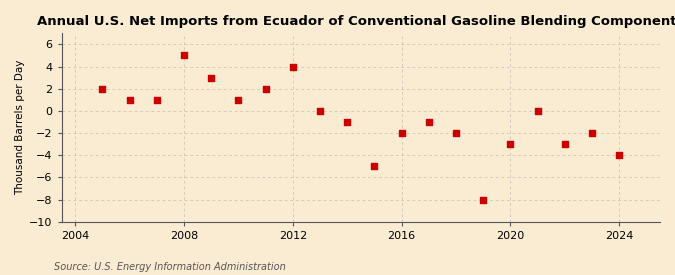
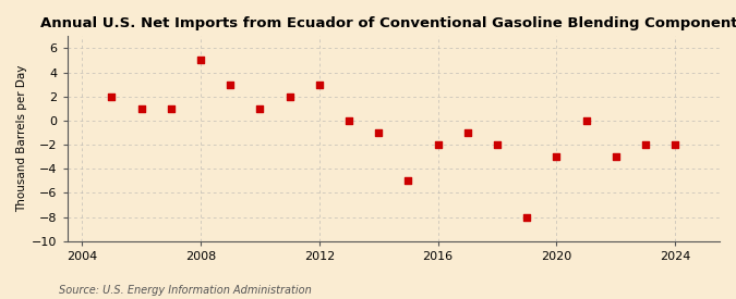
2012: 4 -> 3
2024: -4 -> -2
